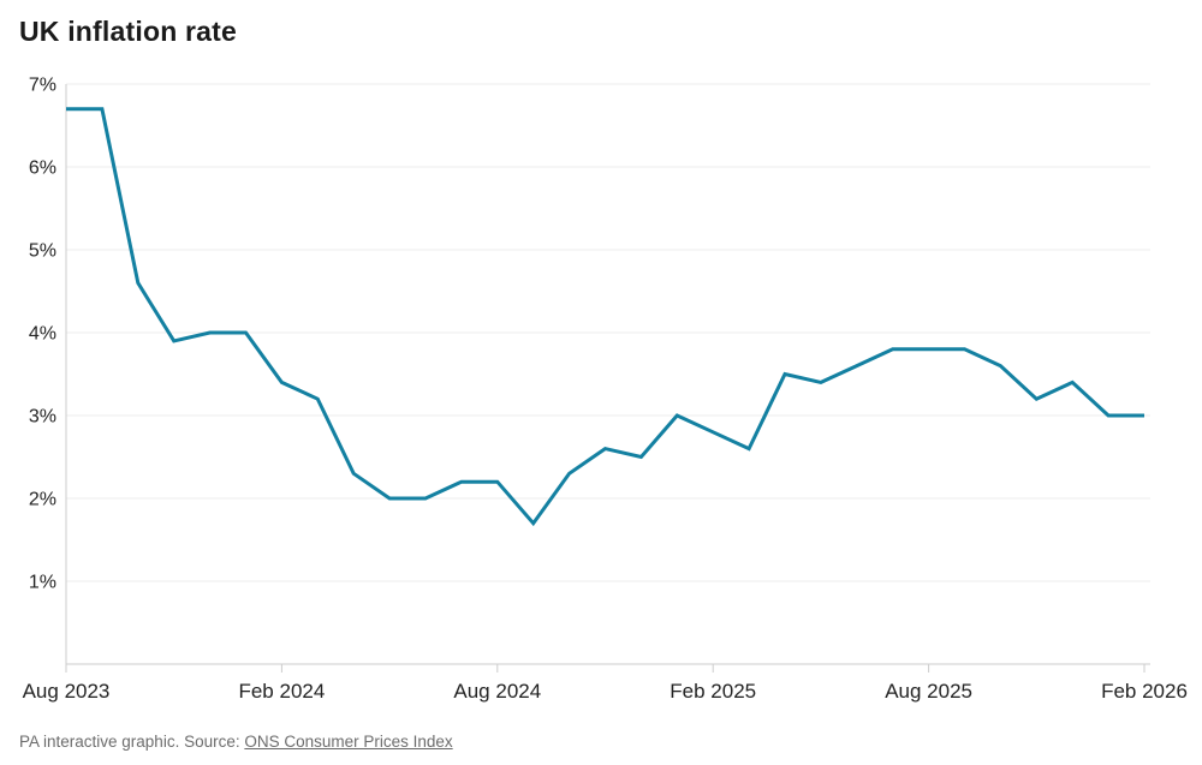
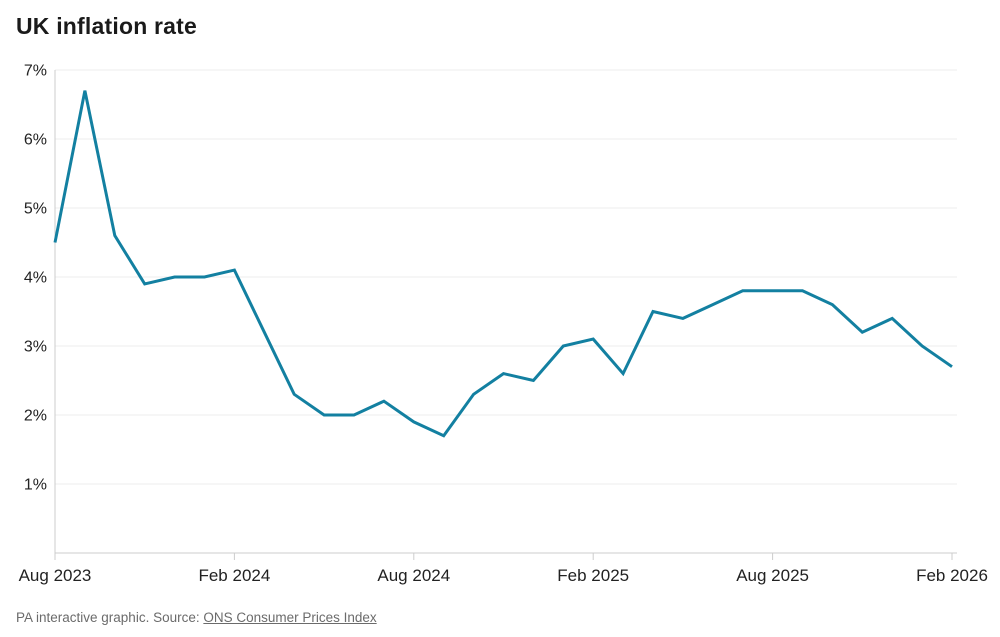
Aug 2023: 6.7% -> 4.5%
Feb 2024: 3.4% -> 4.1%
Aug 2024: 2.2% -> 1.9%
Feb 2025: 2.8% -> 3.1%
Feb 2026: 3.0% -> 2.7%
